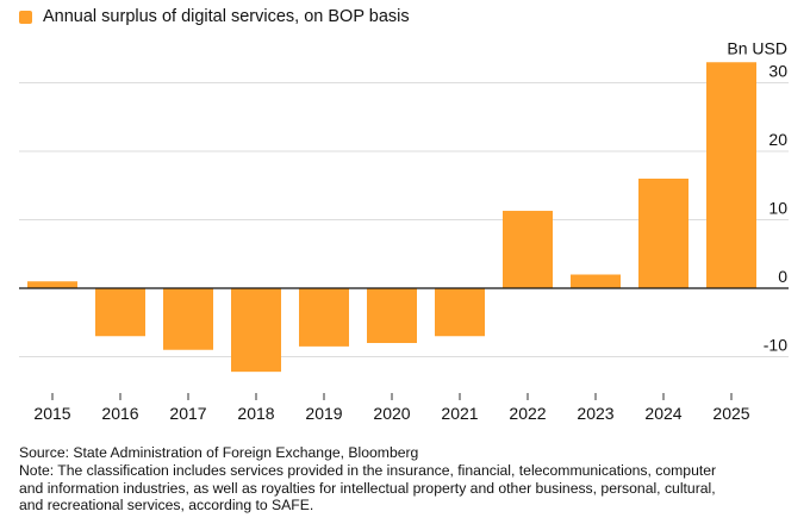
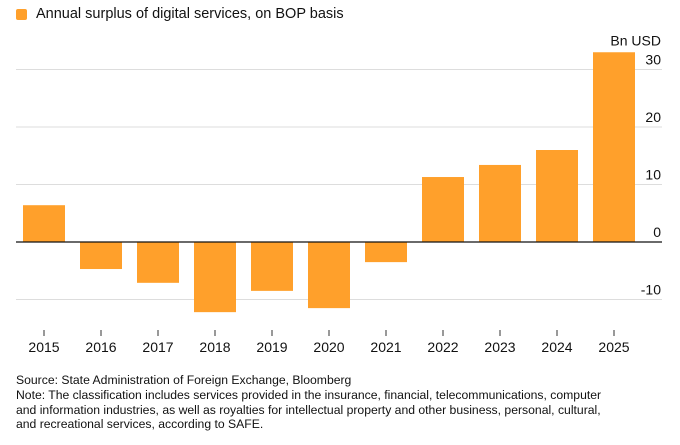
2015: 1 -> 6
2016: -7 -> -5
2017: -9 -> -7
2020: -8 -> -12
2021: -7 -> -4
2023: 2 -> 13
